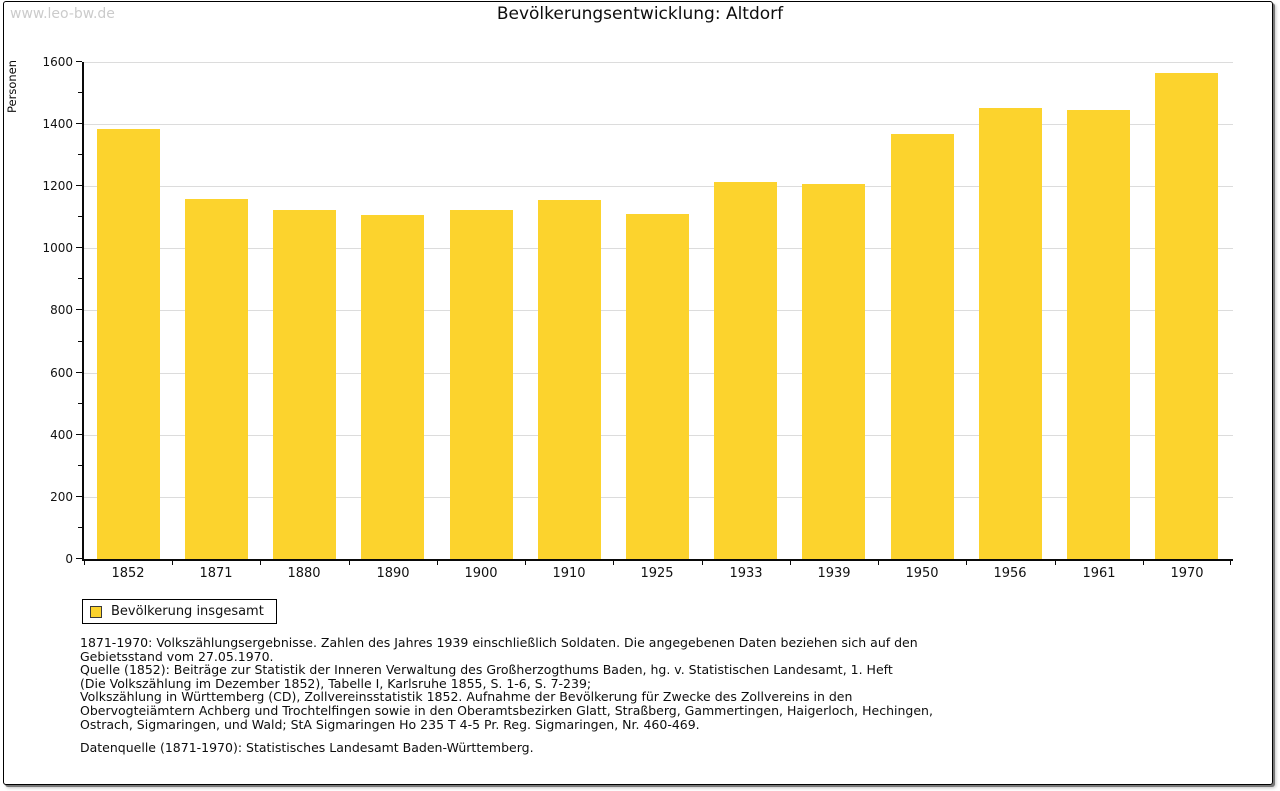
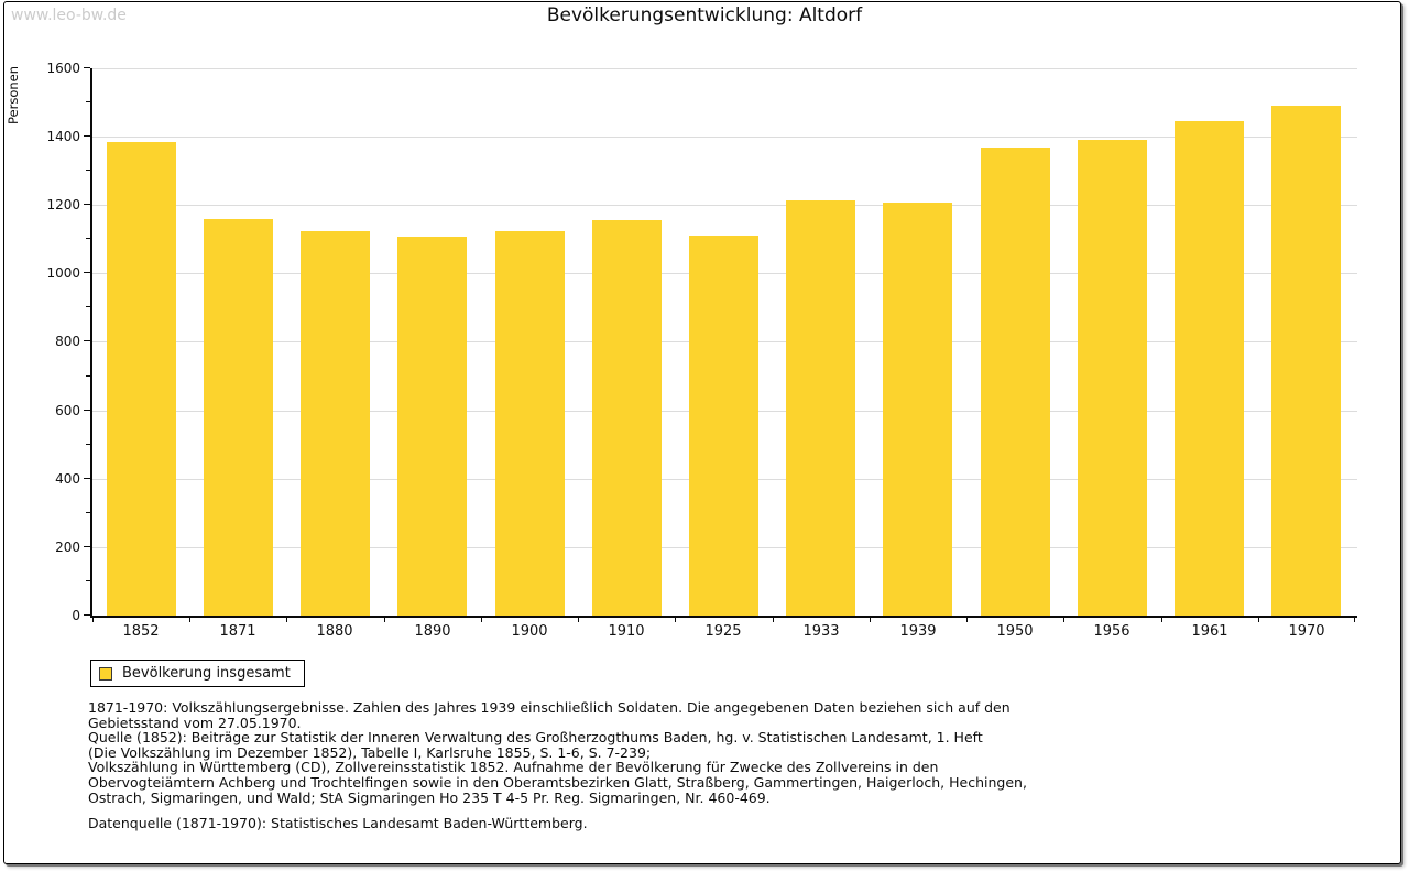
1956: 1450 -> 1390
1970: 1560 -> 1490
